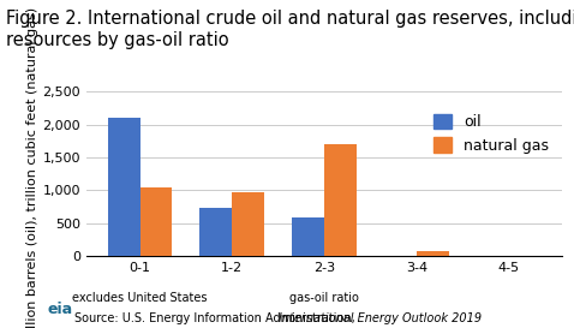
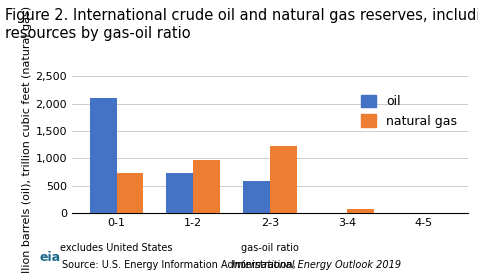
natural gas/0-1: 1,040 -> 730
natural gas/2-3: 1,700 -> 1,230
